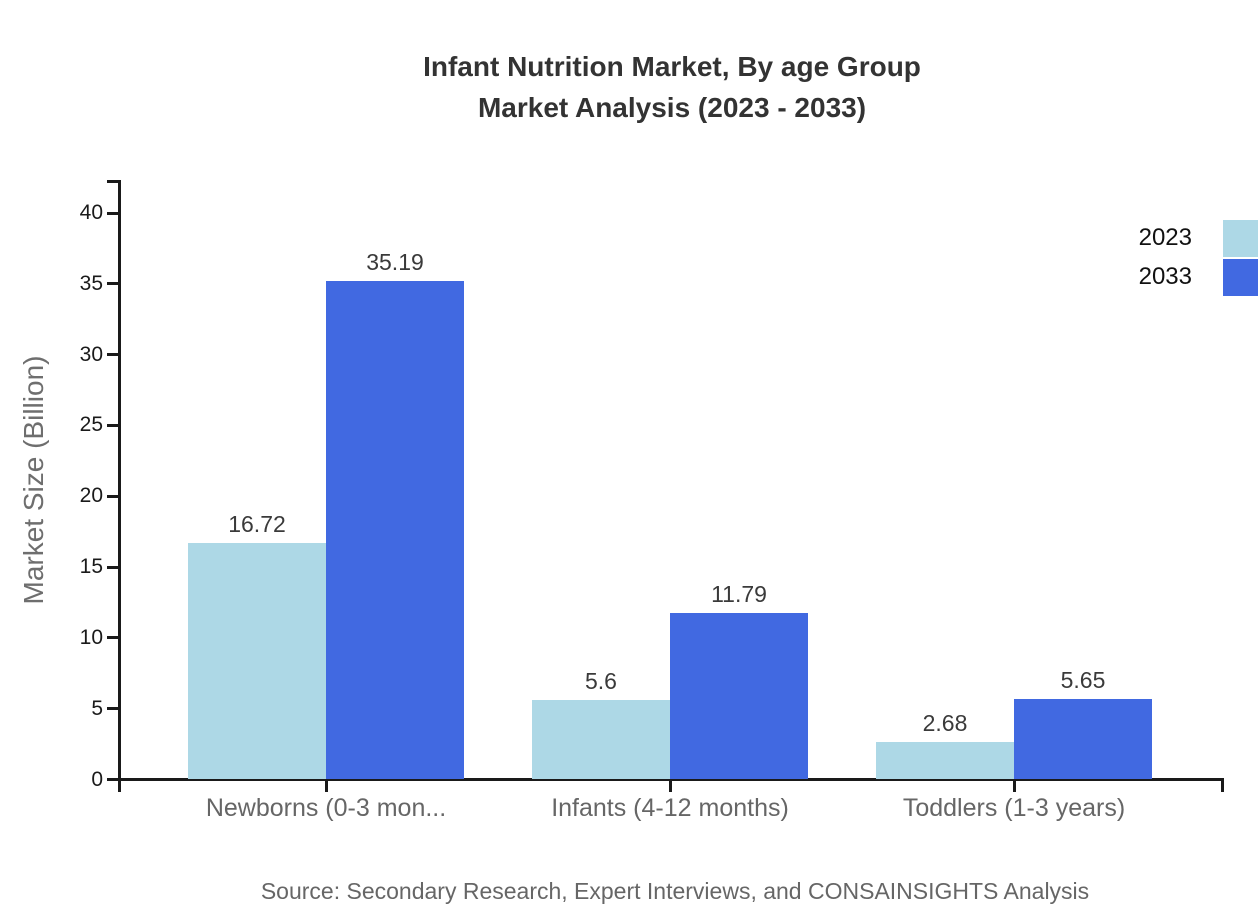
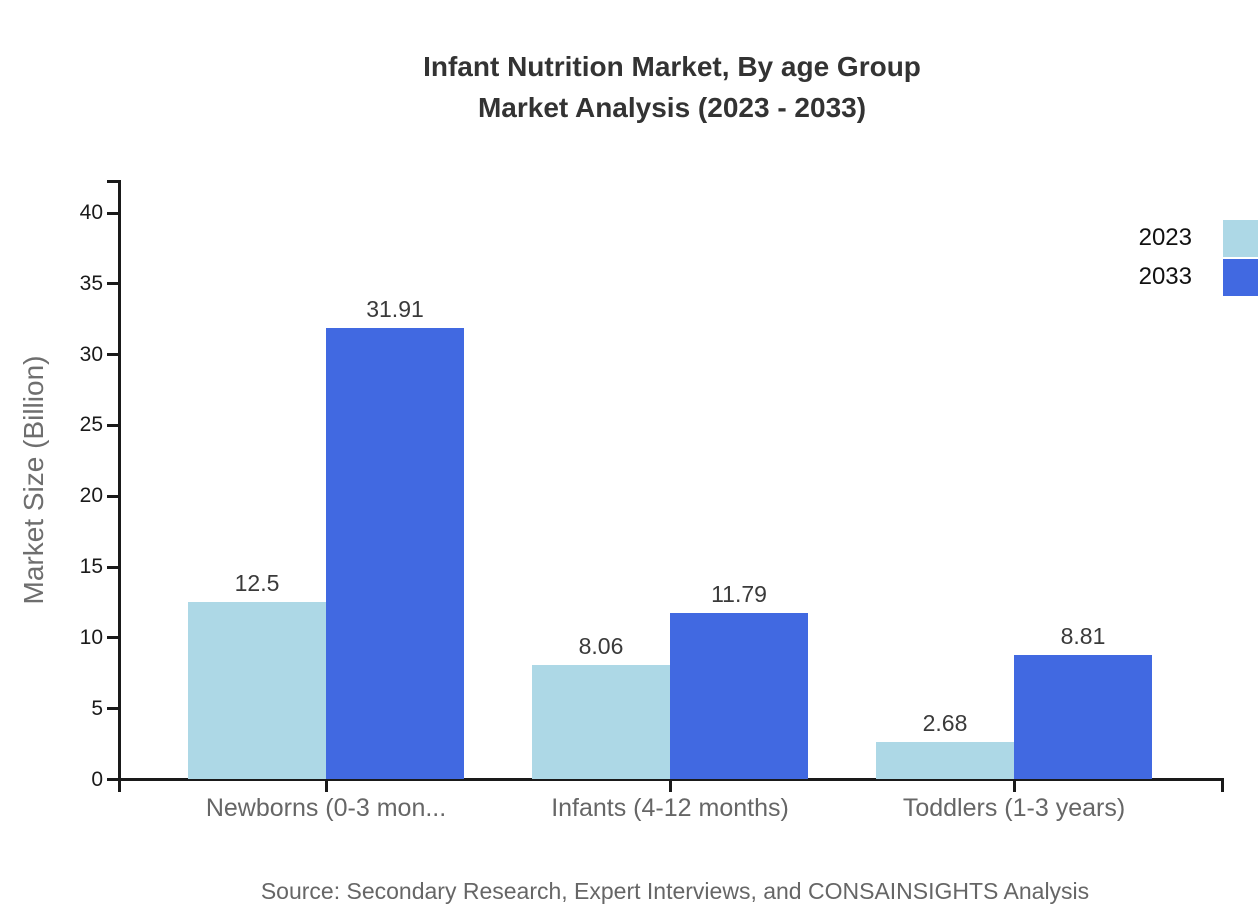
2023/Newborns (0-3 mon...: 16.72 -> 12.5
2033/Newborns (0-3 mon...: 35.19 -> 31.91
2023/Infants (4-12 months): 5.6 -> 8.06
2033/Toddlers (1-3 years): 5.65 -> 8.81
